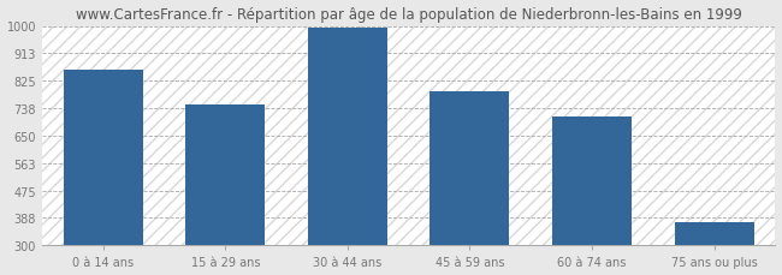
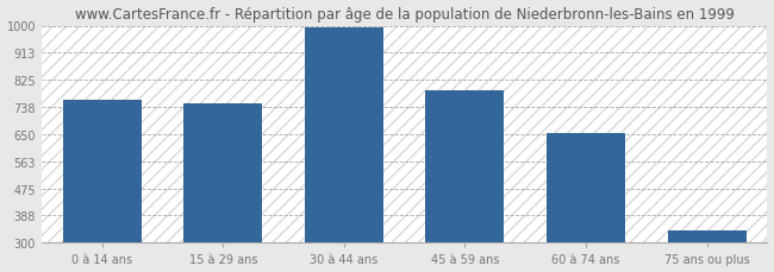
0 à 14 ans: 860 -> 760
60 à 74 ans: 710 -> 655
75 ans ou plus: 375 -> 340
